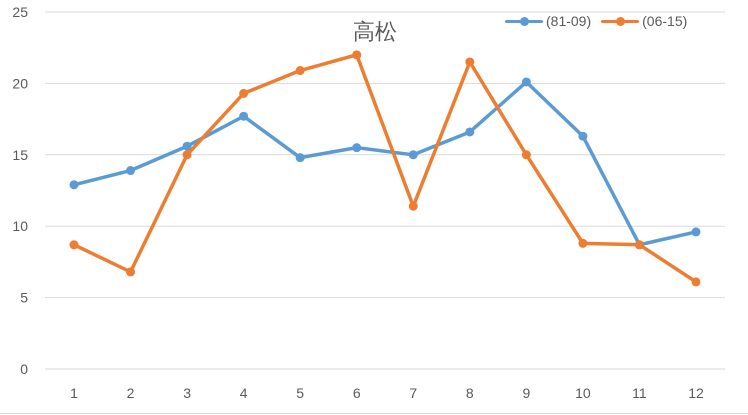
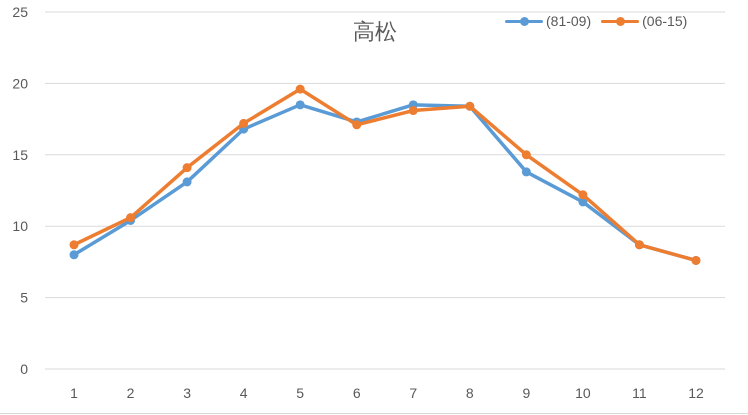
(81-09)/1: 12.9 -> 8.0
(81-09)/2: 13.9 -> 10.4
(06-15)/2: 6.8 -> 10.6
(81-09)/3: 15.6 -> 13.1
(06-15)/3: 15.0 -> 14.1
(81-09)/4: 17.7 -> 16.8
(06-15)/4: 19.3 -> 17.2
(81-09)/5: 14.8 -> 18.5
(06-15)/5: 20.9 -> 19.6
(81-09)/6: 15.5 -> 17.3
(06-15)/6: 22.0 -> 17.1
(81-09)/7: 15.0 -> 18.5
(06-15)/7: 11.4 -> 18.1
(81-09)/8: 16.6 -> 18.4
(06-15)/8: 21.5 -> 18.4
(81-09)/9: 20.1 -> 13.8
(81-09)/10: 16.3 -> 11.7
(06-15)/10: 8.8 -> 12.2
(81-09)/12: 9.6 -> 7.6
(06-15)/12: 6.1 -> 7.6
